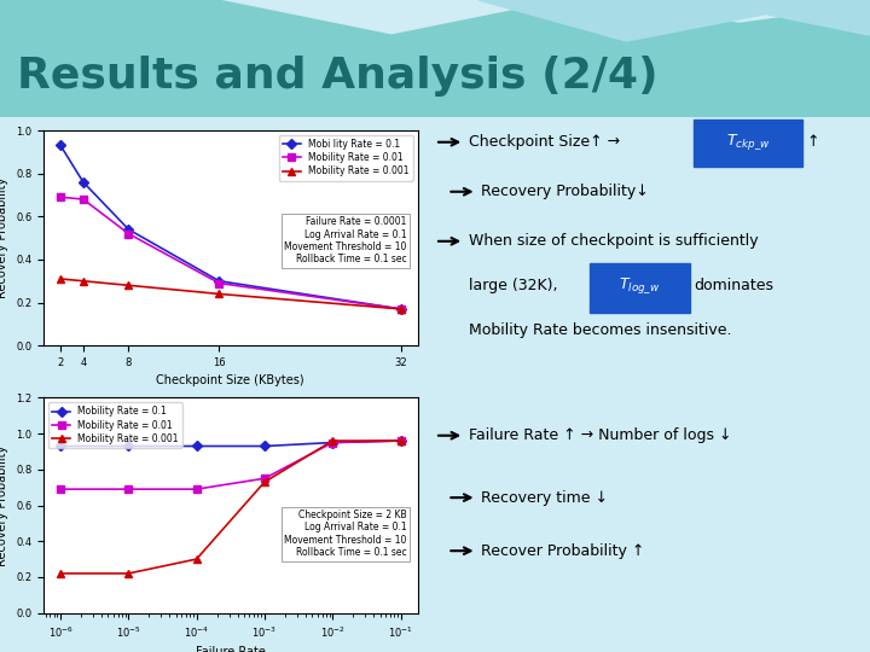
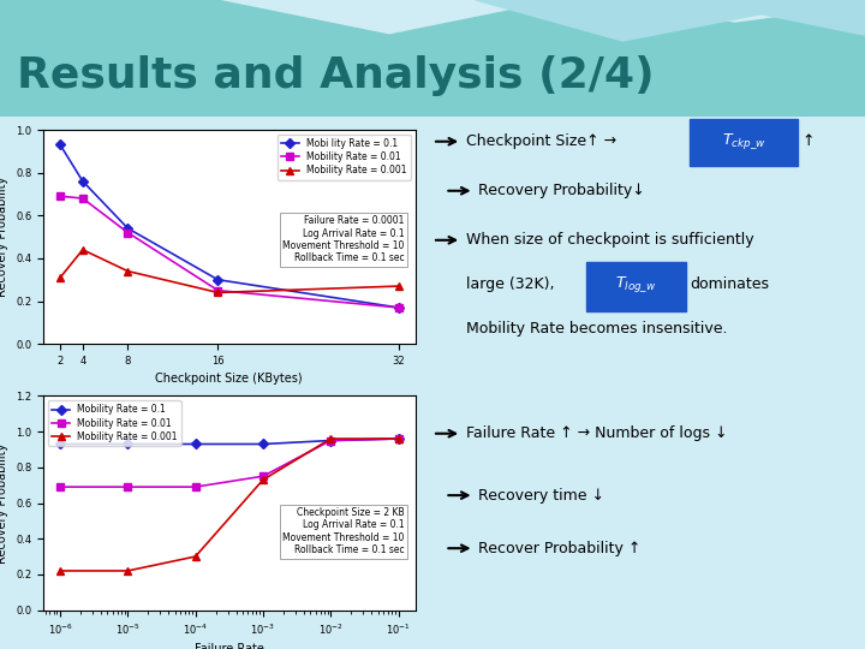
Mobility Rate = 0.001/4: 0.30 -> 0.44
Mobility Rate = 0.001/8: 0.28 -> 0.34
Mobility Rate = 0.01/16: 0.29 -> 0.25
Mobility Rate = 0.001/32: 0.17 -> 0.27
